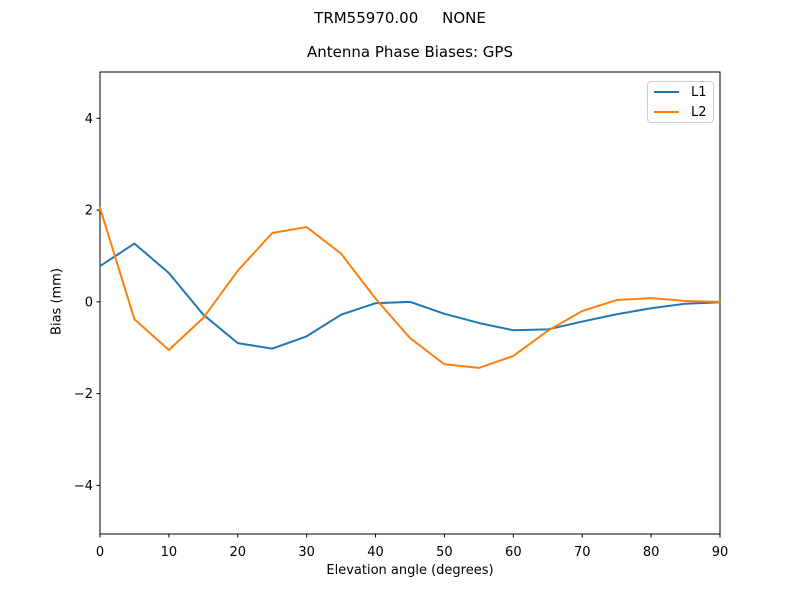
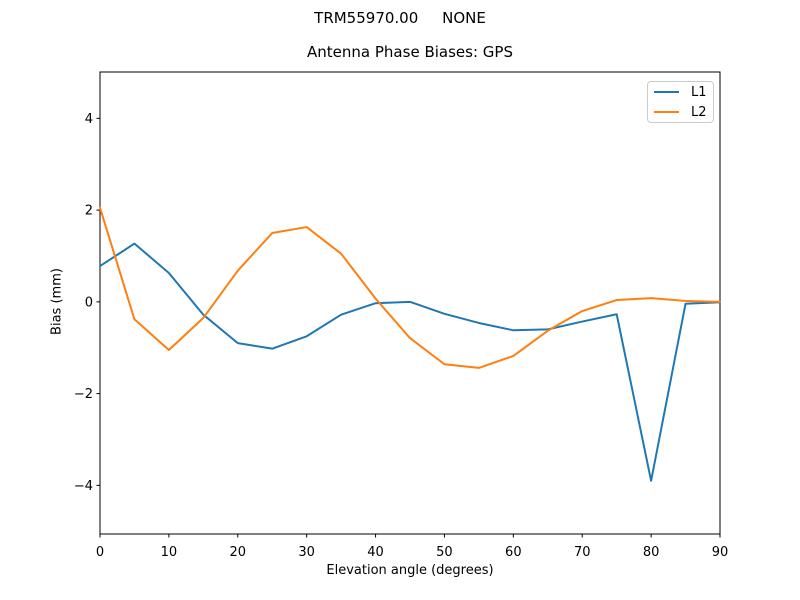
L1/80: -0.1 -> -3.9
